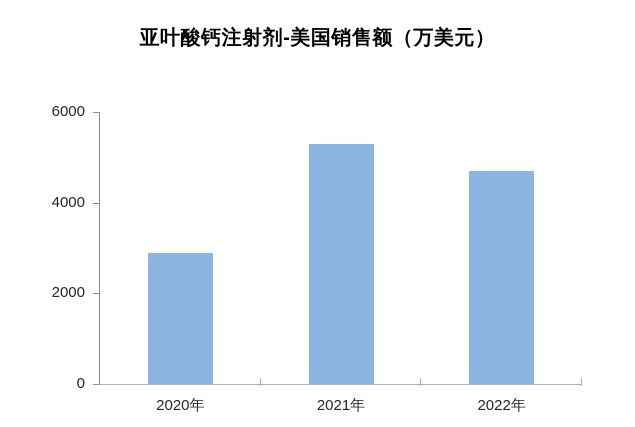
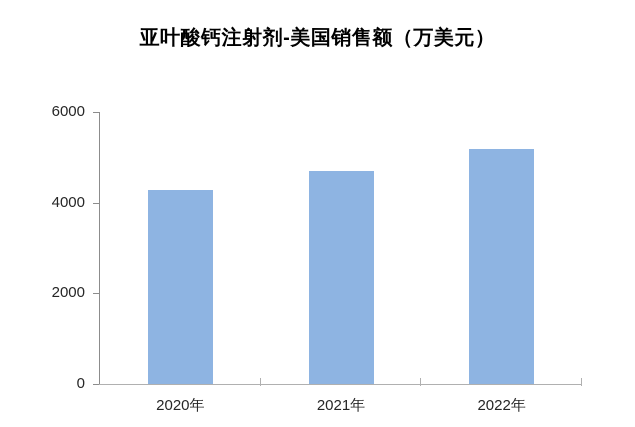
2020年: 2900 -> 4300
2021年: 5300 -> 4700
2022年: 4700 -> 5200
